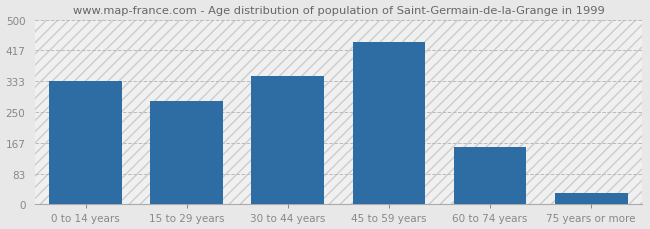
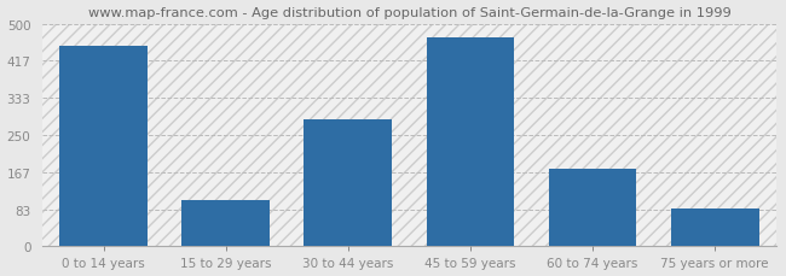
0 to 14 years: 333 -> 450
15 to 29 years: 280 -> 105
30 to 44 years: 347 -> 285
45 to 59 years: 440 -> 470
60 to 74 years: 155 -> 175
75 years or more: 30 -> 85
